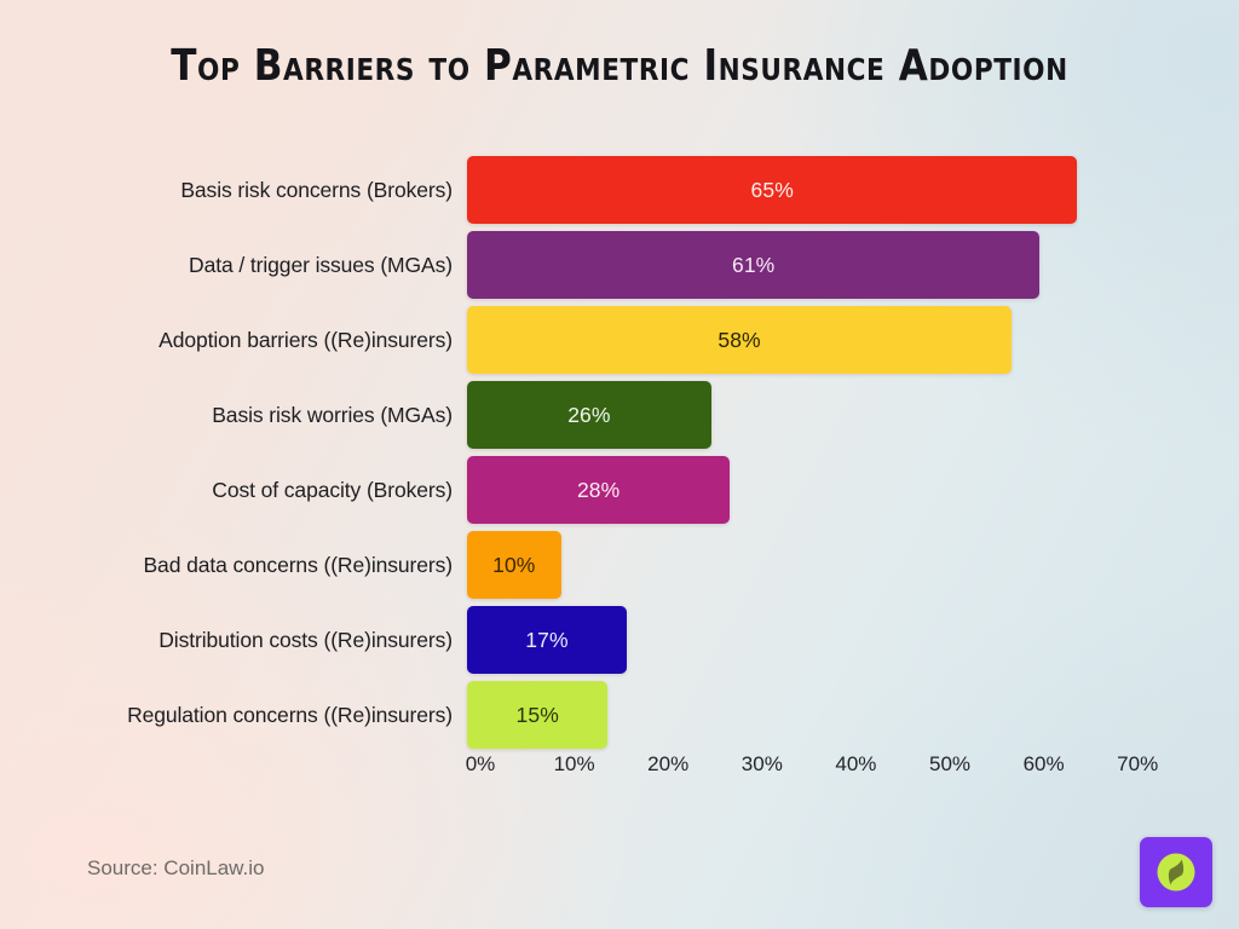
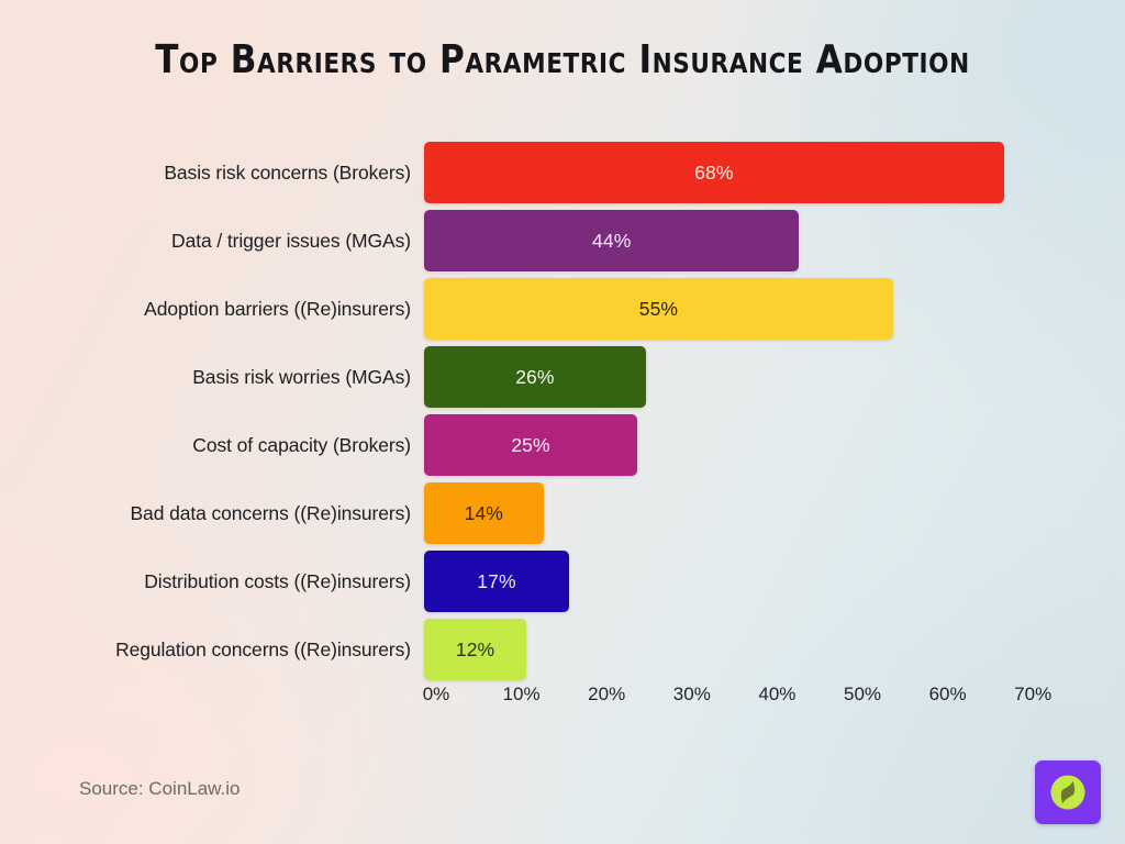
Basis risk concerns (Brokers): 65% -> 68%
Data / trigger issues (MGAs): 61% -> 44%
Adoption barriers ((Re)insurers): 58% -> 55%
Cost of capacity (Brokers): 28% -> 25%
Bad data concerns ((Re)insurers): 10% -> 14%
Regulation concerns ((Re)insurers): 15% -> 12%
